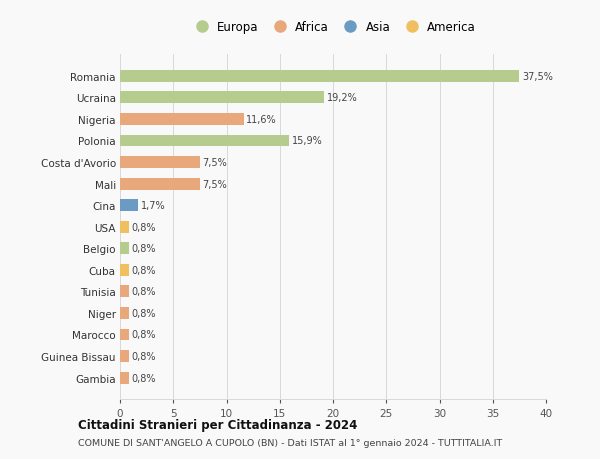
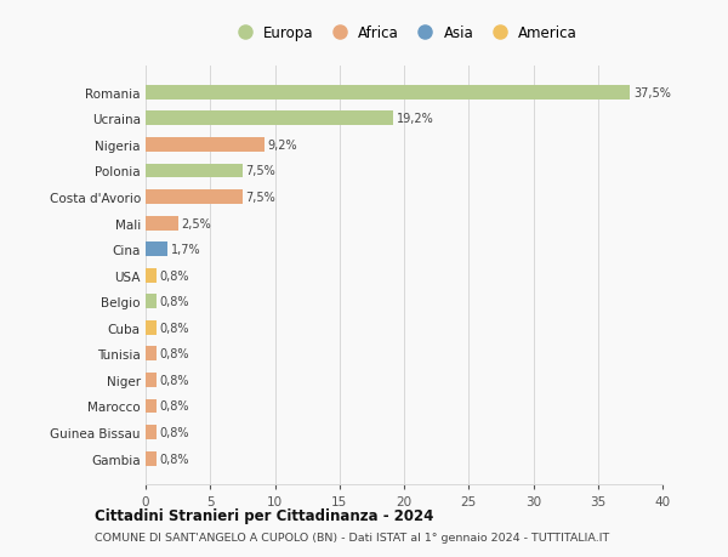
Nigeria: 11,6% -> 9,2%
Polonia: 15,9% -> 7,5%
Mali: 7,5% -> 2,5%
